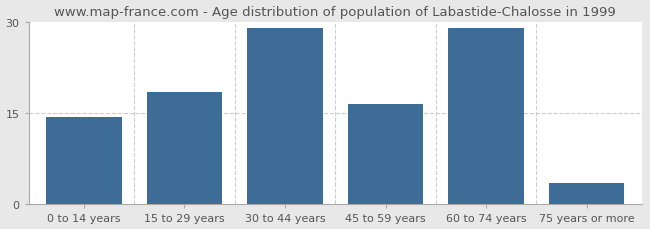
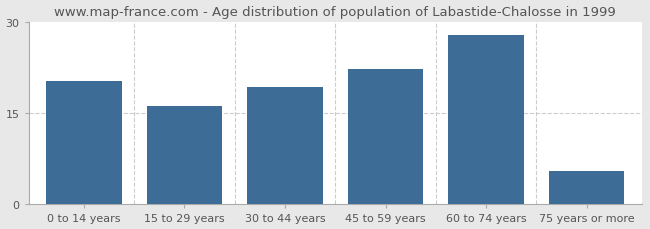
0 to 14 years: 14.3 -> 20.2
15 to 29 years: 18.5 -> 16.2
30 to 44 years: 29.0 -> 19.2
45 to 59 years: 16.5 -> 22.2
60 to 74 years: 29.0 -> 27.8
75 years or more: 3.5 -> 5.4
